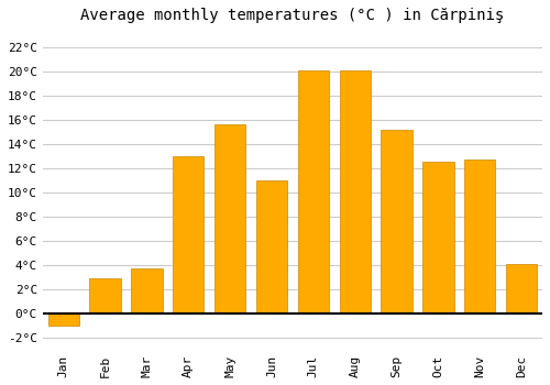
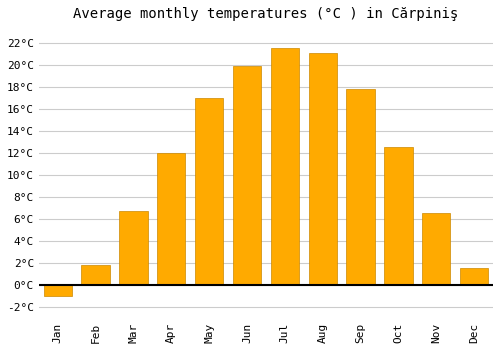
Feb: 2.9°C -> 1.8°C
Mar: 3.7°C -> 6.7°C
Apr: 13.0°C -> 12.0°C
May: 15.6°C -> 17.0°C
Jun: 11.0°C -> 19.9°C
Jul: 20.1°C -> 21.5°C
Aug: 20.1°C -> 21.1°C
Sep: 15.2°C -> 17.8°C
Nov: 12.7°C -> 6.5°C
Dec: 4.1°C -> 1.5°C
